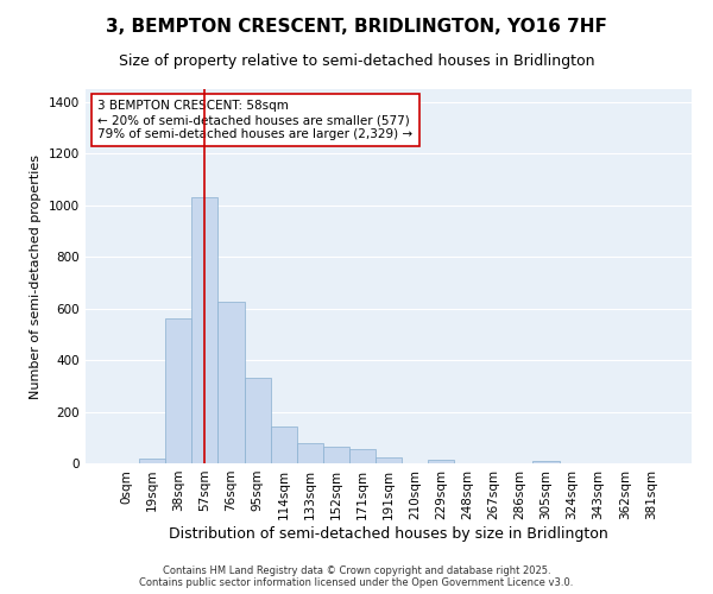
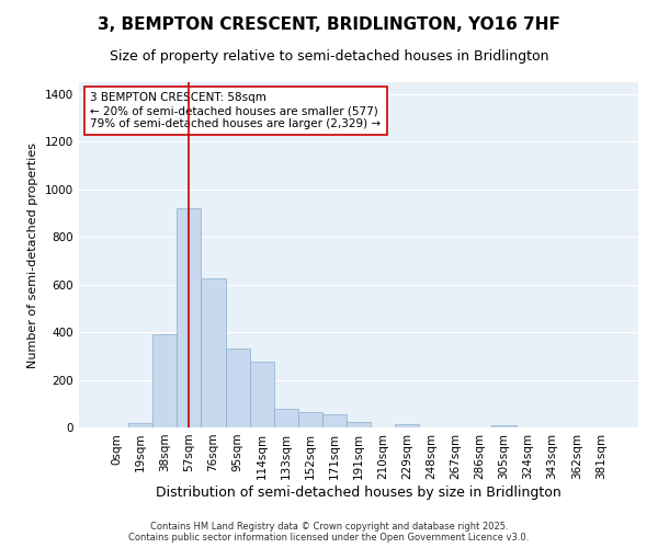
38sqm: 560 -> 390
57sqm: 1030 -> 920
114sqm: 145 -> 275
